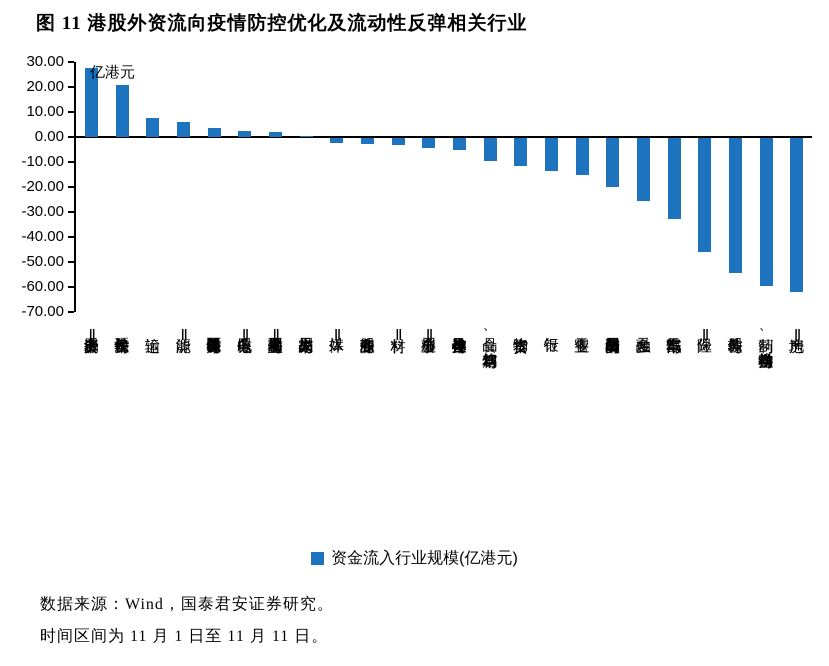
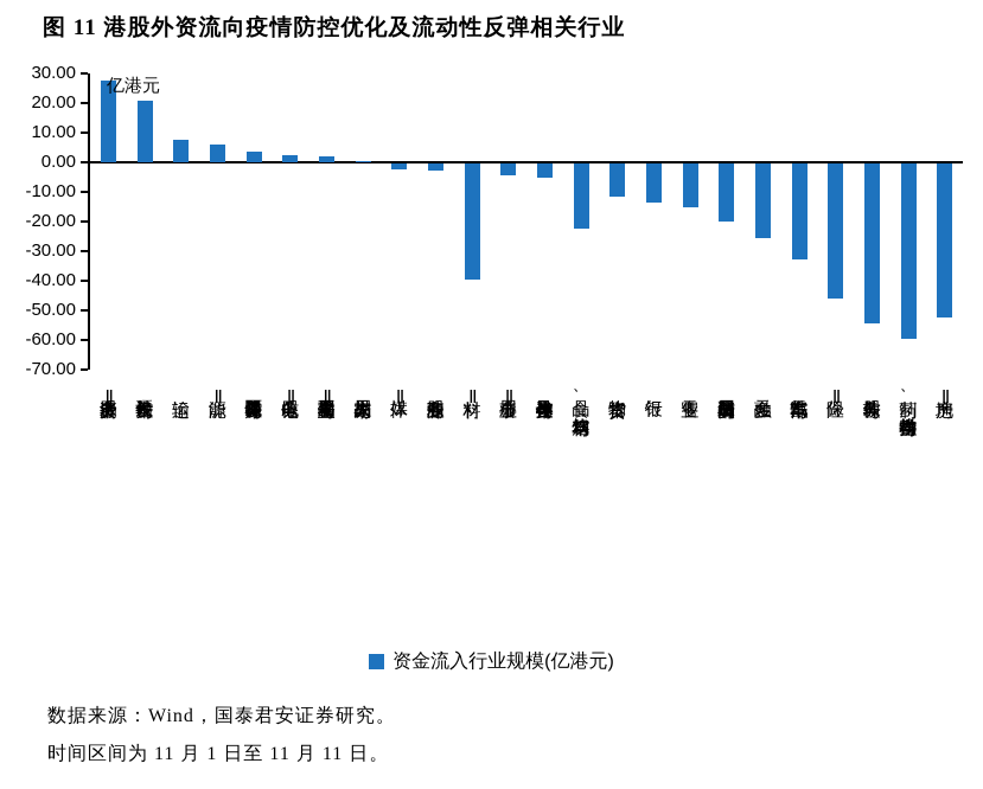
材料Ⅱ: -3 -> -39
食品、饮料与烟草: -9 -> -22
房地产Ⅱ: -62 -> -52
